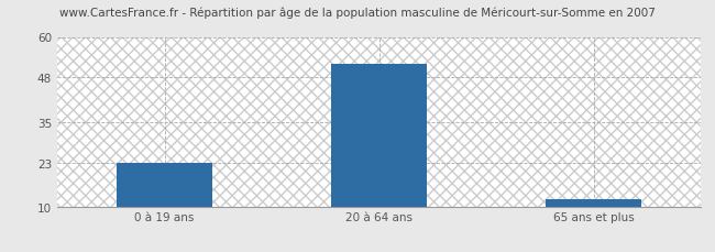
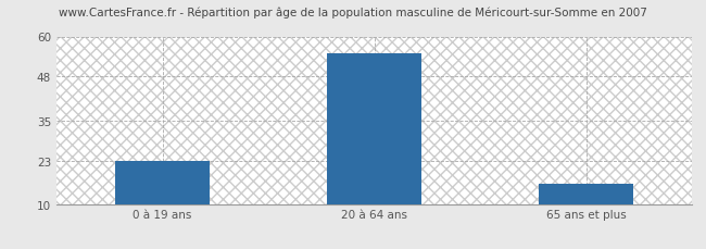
20 à 64 ans: 52 -> 55
65 ans et plus: 12 -> 16
